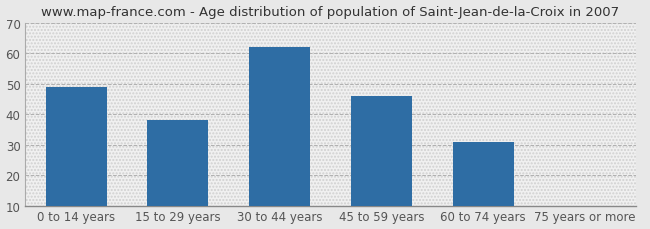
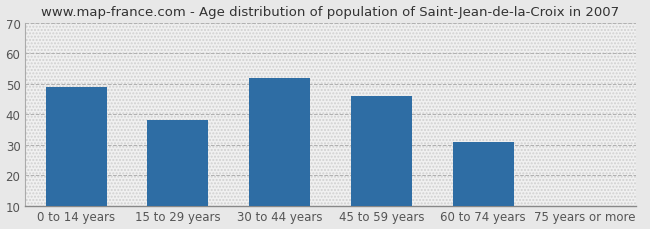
30 to 44 years: 62 -> 52
